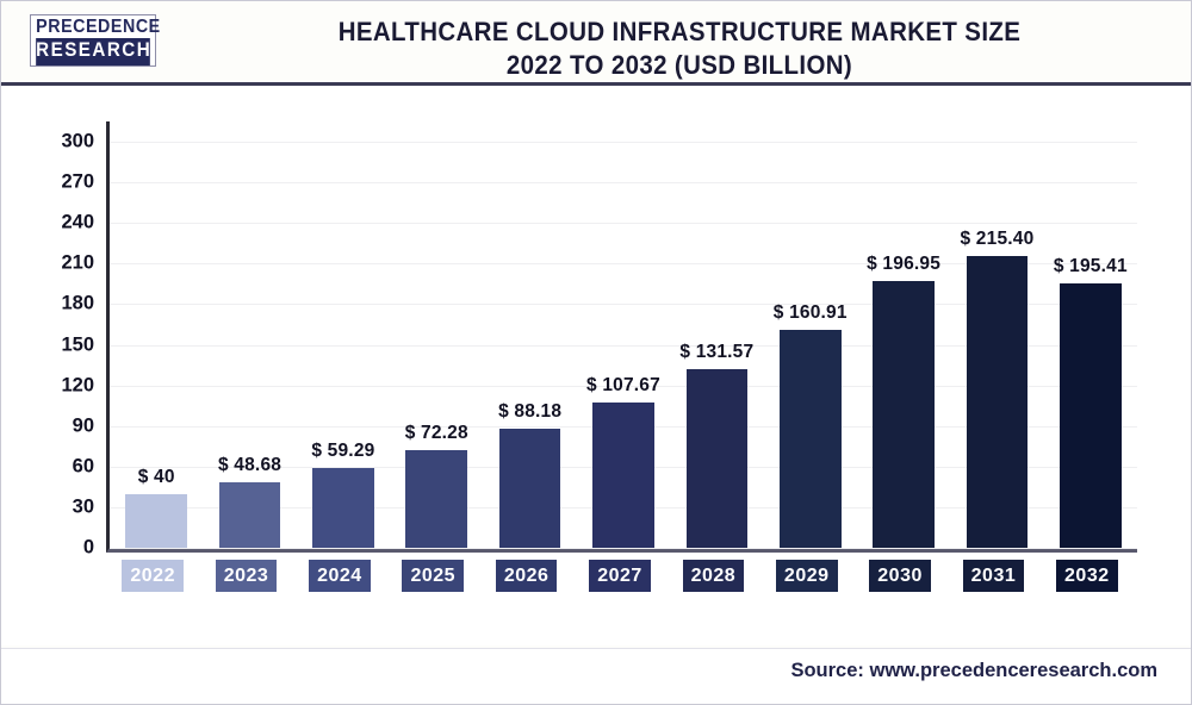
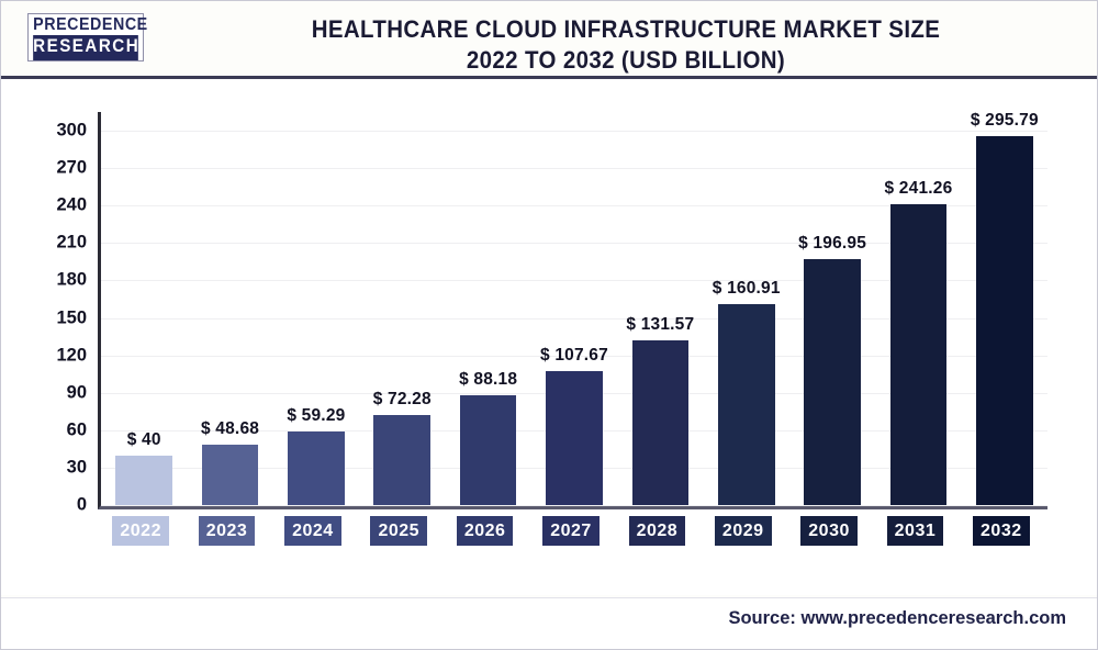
2031: 215.40 -> 241.26
2032: 195.41 -> 295.79
